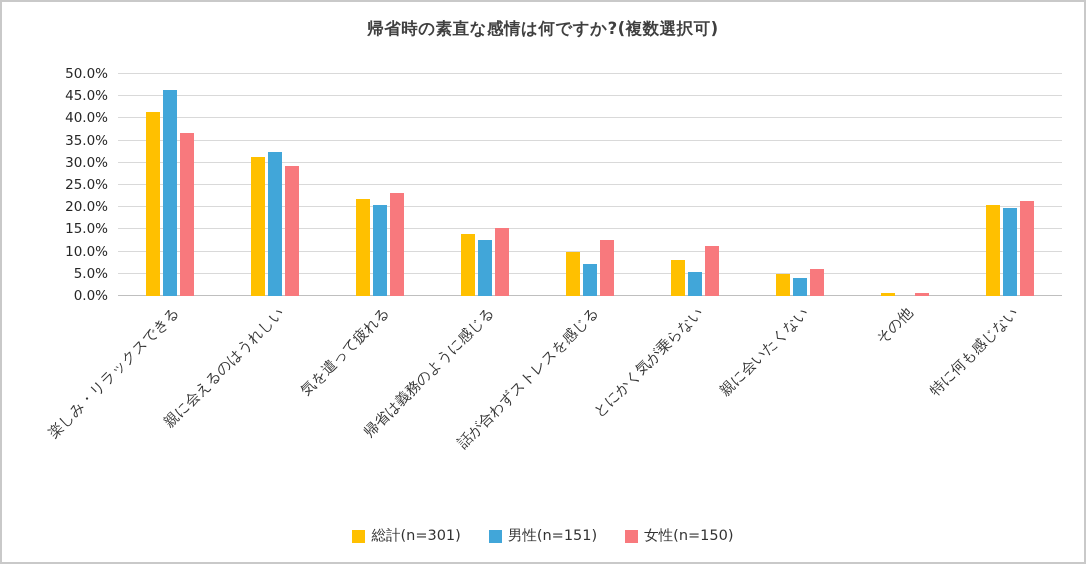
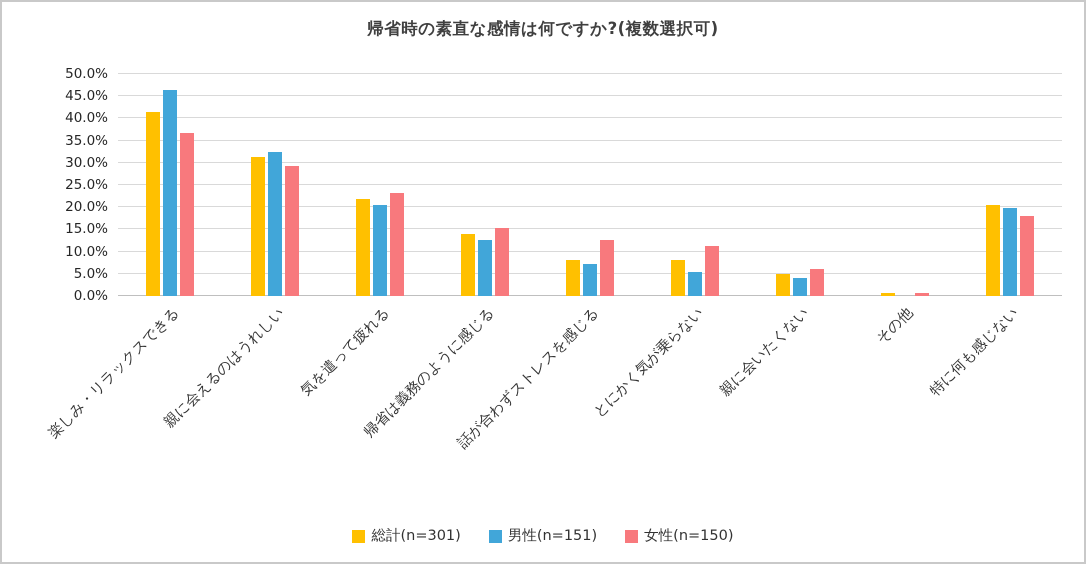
総計(n=301)/話が合わずストレスを感じる: 10% -> 8%
女性(n=150)/特に何も感じない: 21% -> 18%
